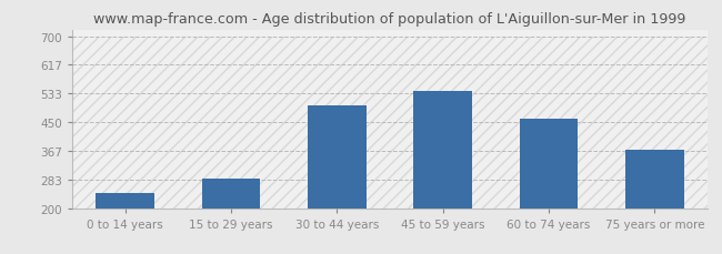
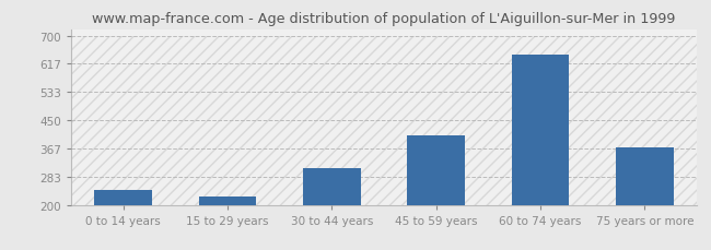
15 to 29 years: 285 -> 225
30 to 44 years: 500 -> 308
45 to 59 years: 540 -> 405
60 to 74 years: 460 -> 646
